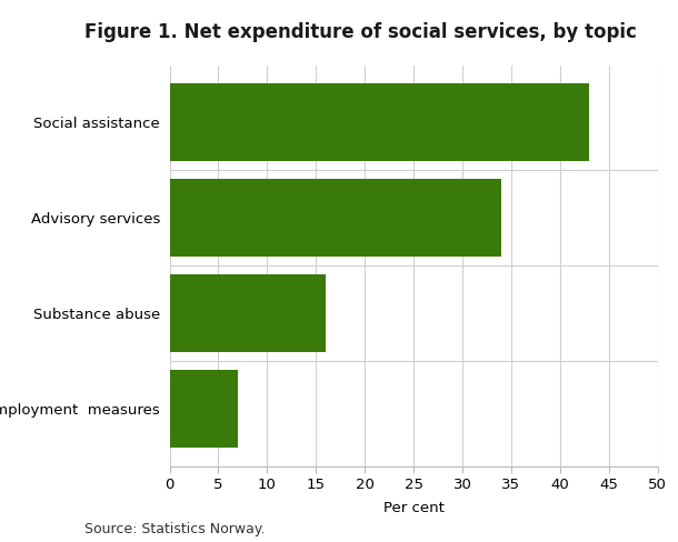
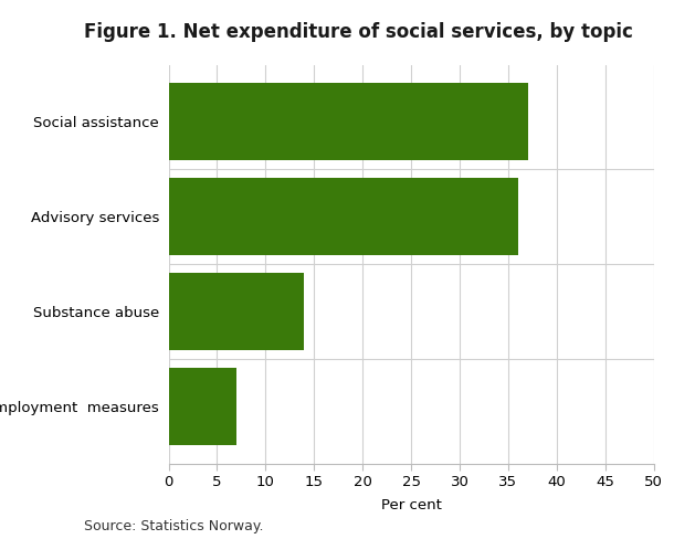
Social assistance: 43 -> 37
Advisory services: 34 -> 36
Substance abuse: 16 -> 14
